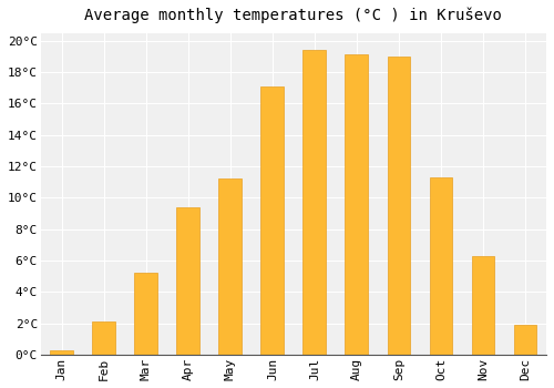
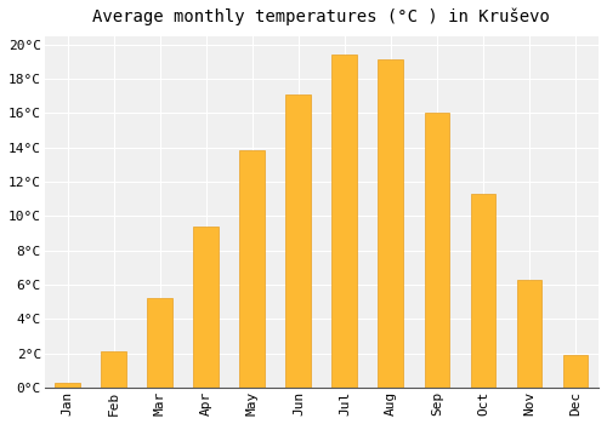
May: 11.2°C -> 13.8°C
Sep: 19.0°C -> 16.0°C
